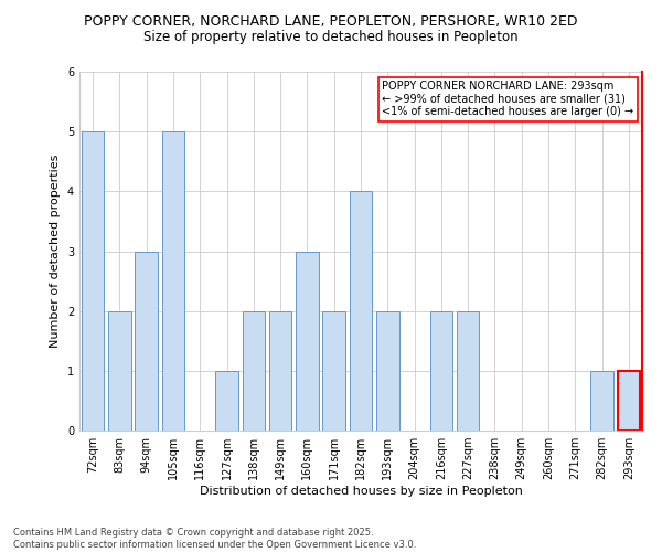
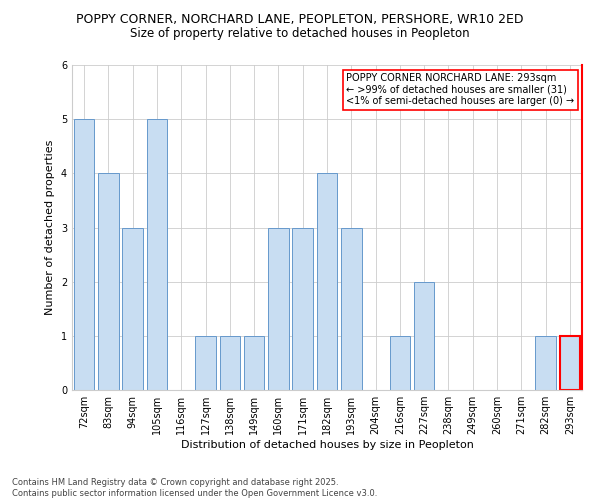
83sqm: 2 -> 4
138sqm: 2 -> 1
149sqm: 2 -> 1
171sqm: 2 -> 3
193sqm: 2 -> 3
216sqm: 2 -> 1
